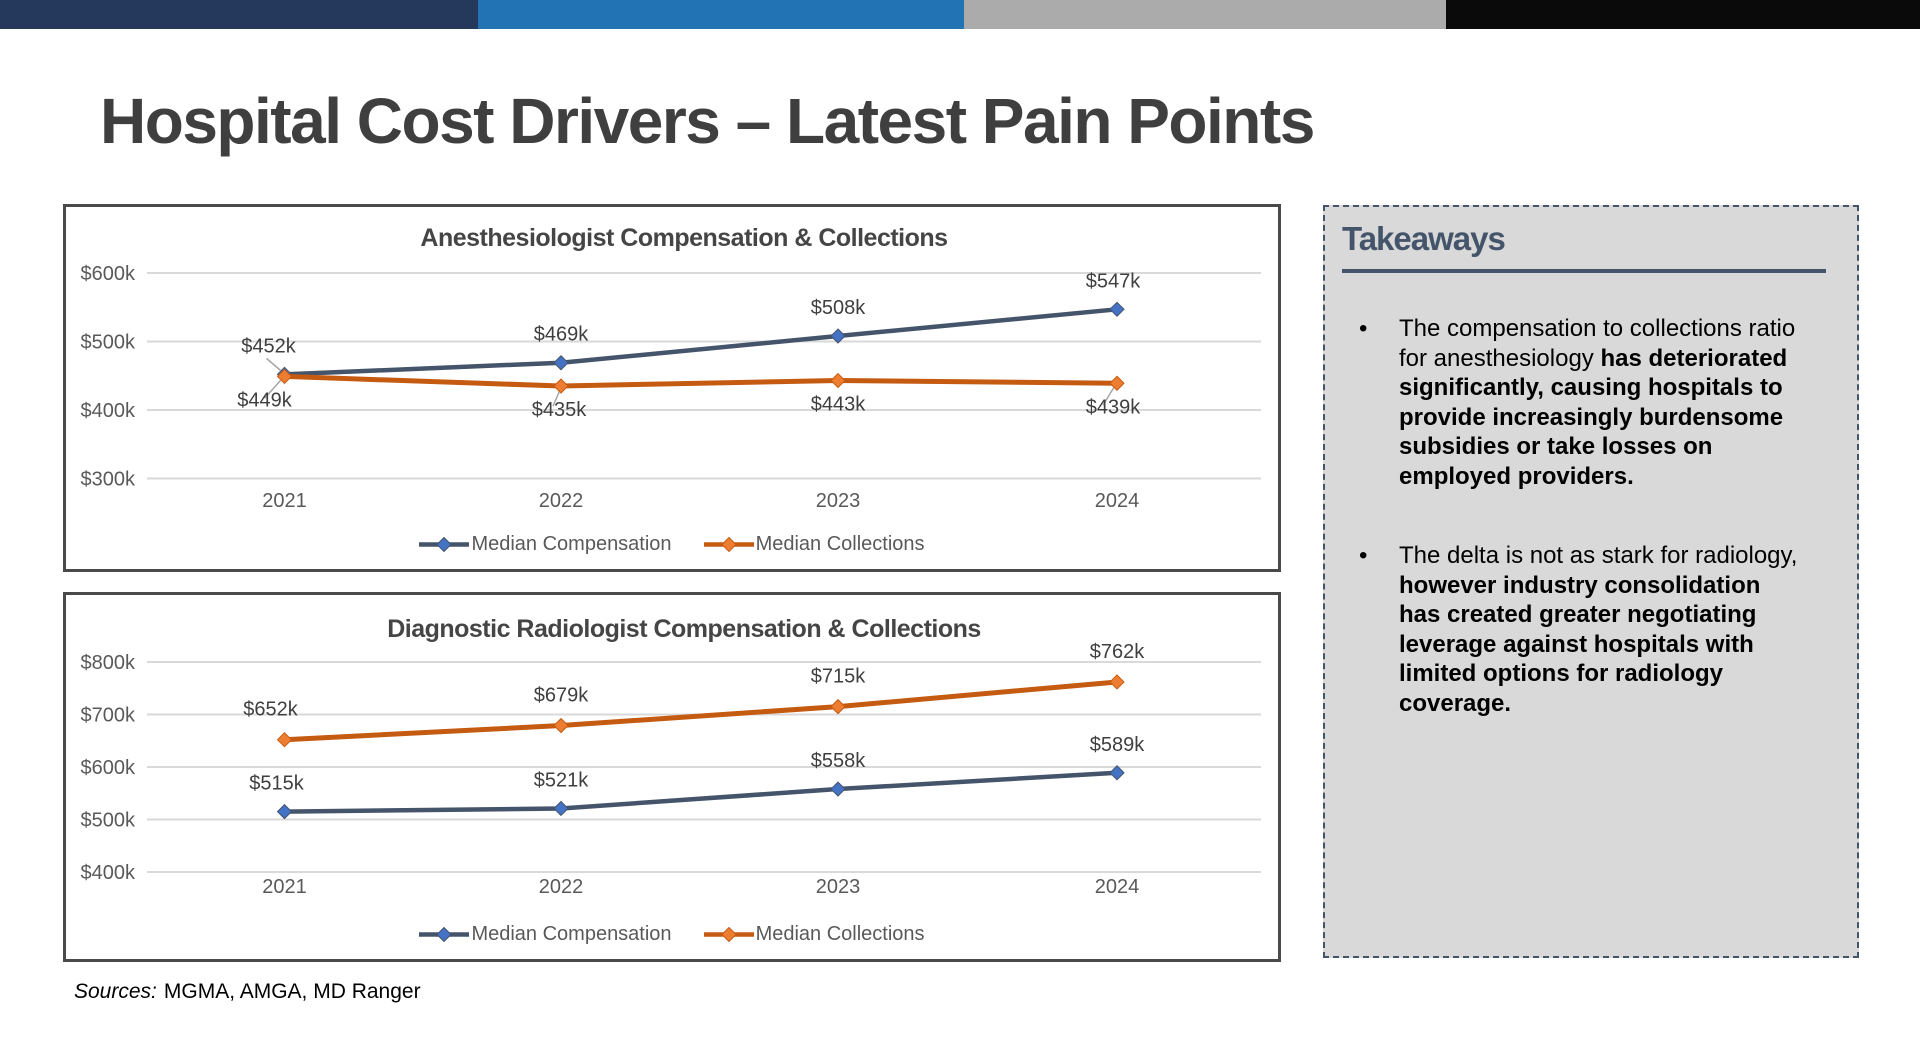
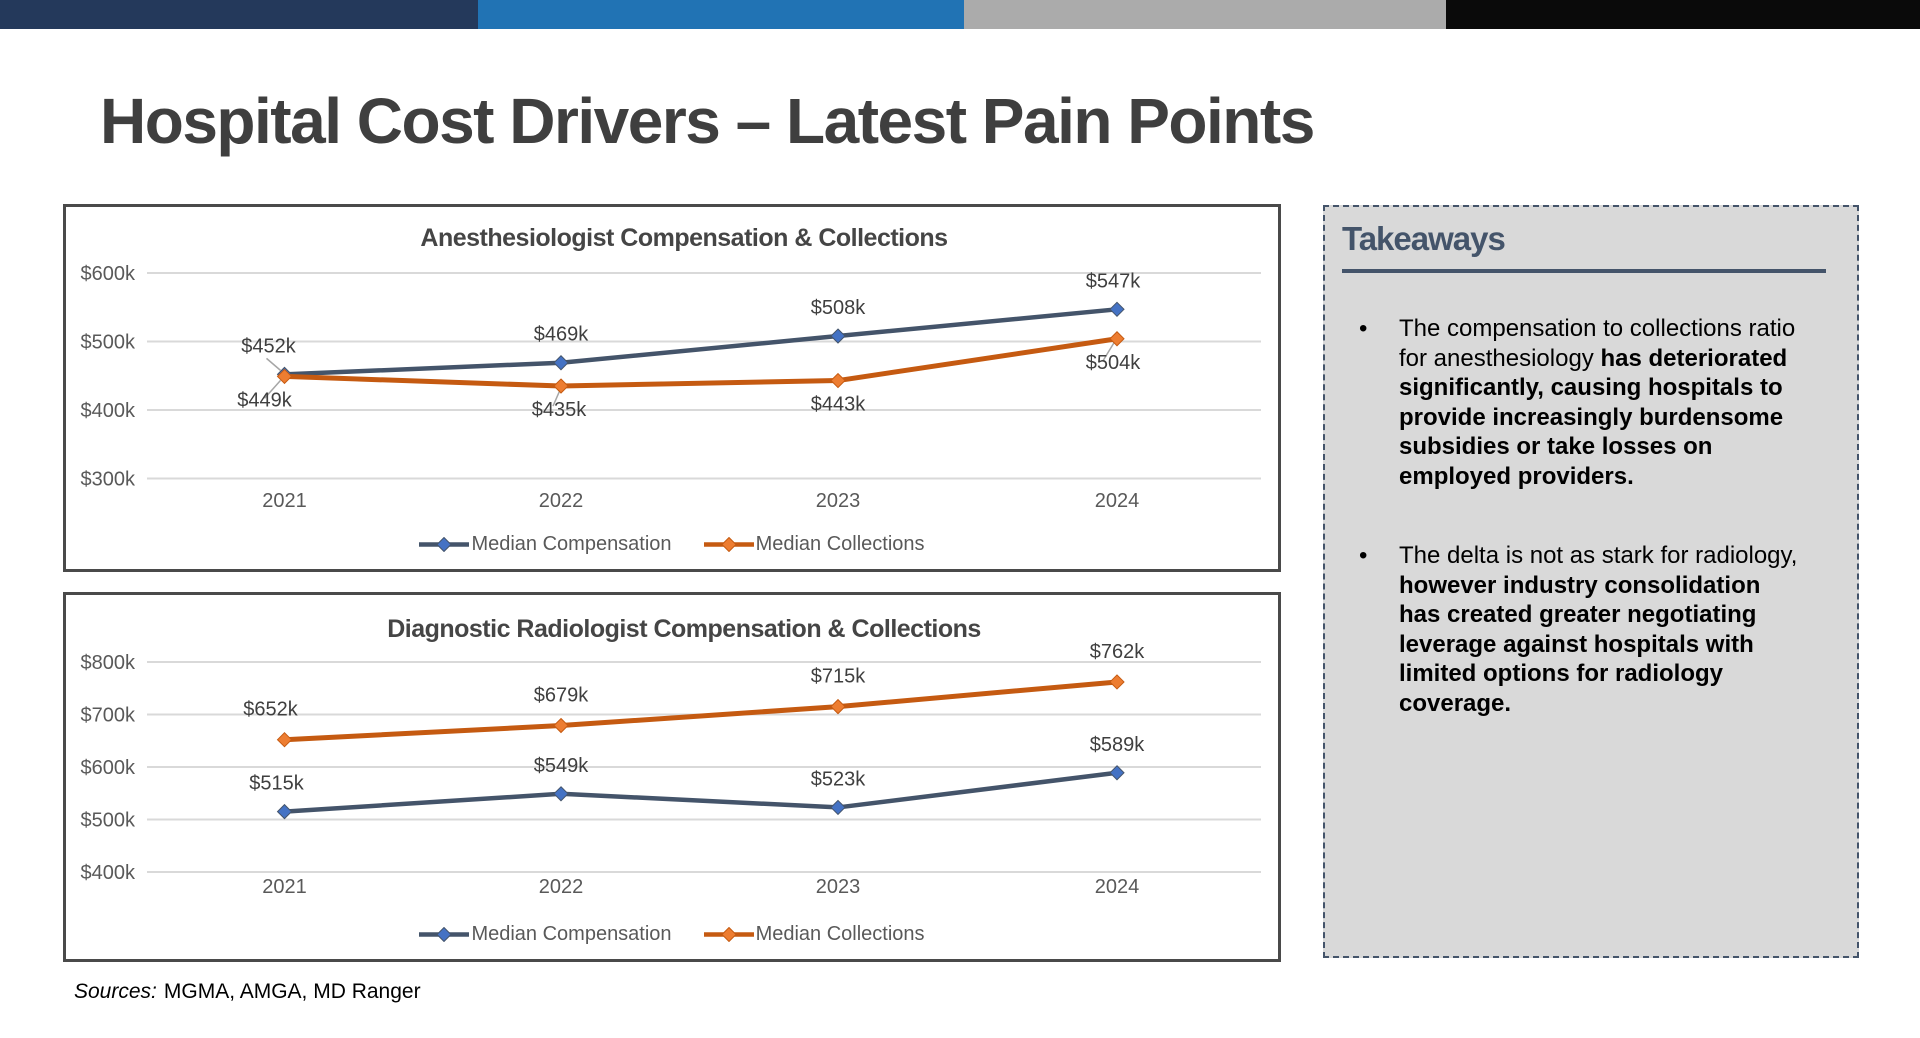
Anesthesiologist Compensation & Collections/Median Collections/2024: $439k -> $504k
Diagnostic Radiologist Compensation & Collections/Median Compensation/2022: $521k -> $549k
Diagnostic Radiologist Compensation & Collections/Median Compensation/2023: $558k -> $523k
